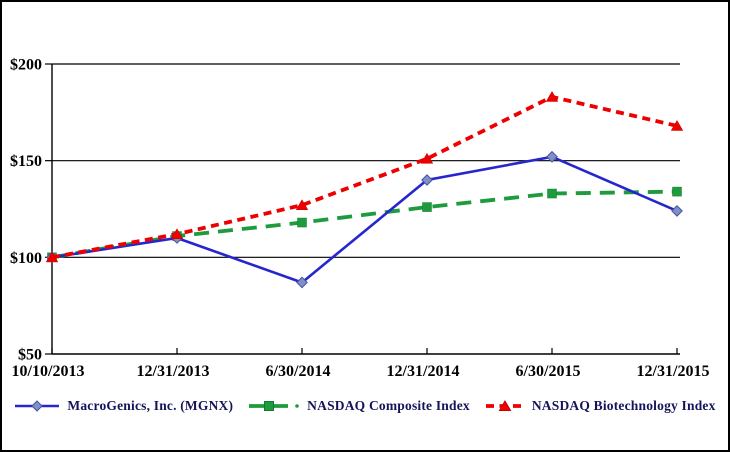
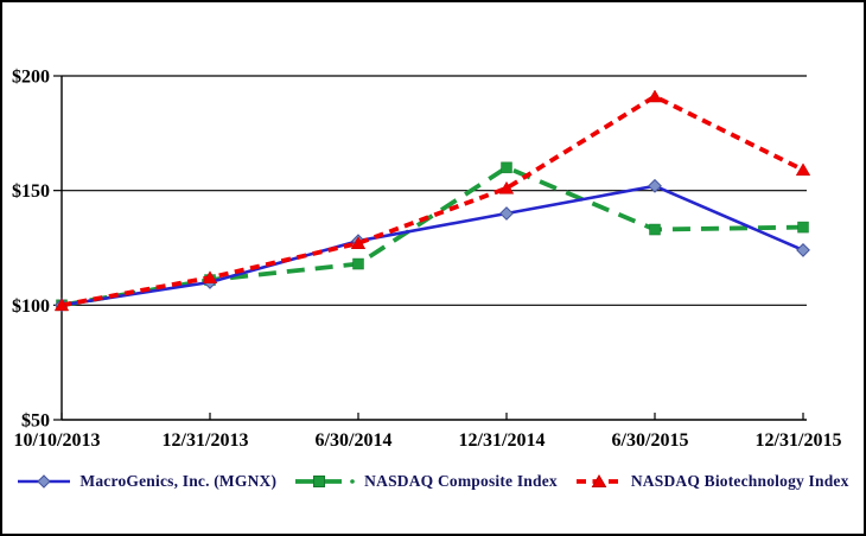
MacroGenics, Inc. (MGNX)/6/30/2014: $87 -> $128
NASDAQ Composite Index/12/31/2014: $126 -> $160
NASDAQ Biotechnology Index/6/30/2015: $183 -> $191
NASDAQ Biotechnology Index/12/31/2015: $168 -> $159
